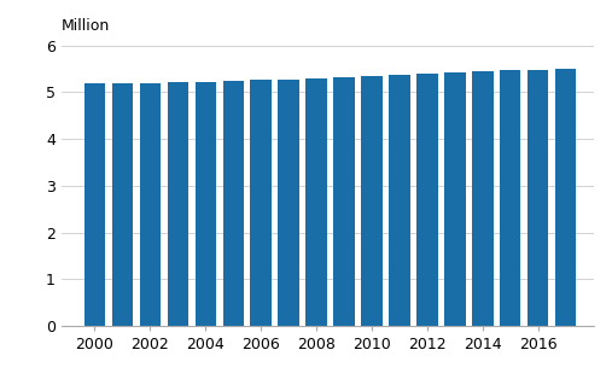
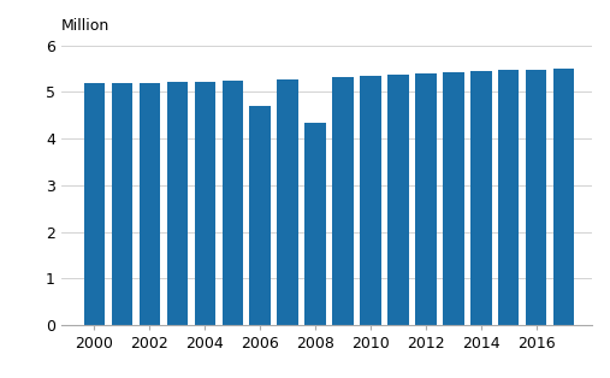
2006: 5.26 -> 4.70
2008: 5.30 -> 4.35
